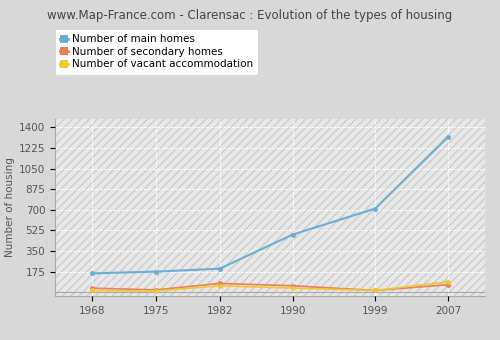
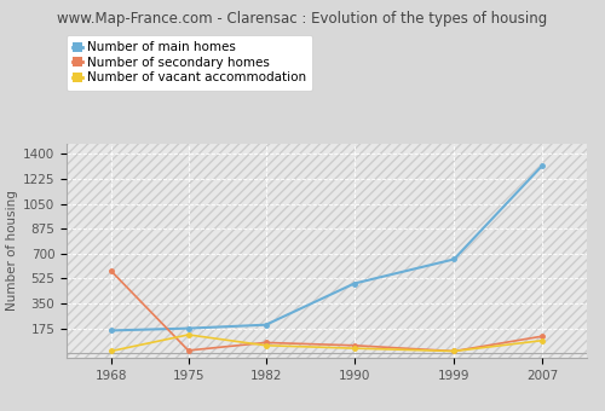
Number of secondary homes/1968: 40 -> 580
Number of vacant accommodation/1975: 10 -> 130
Number of main homes/1999: 710 -> 660
Number of secondary homes/2007: 60 -> 120
